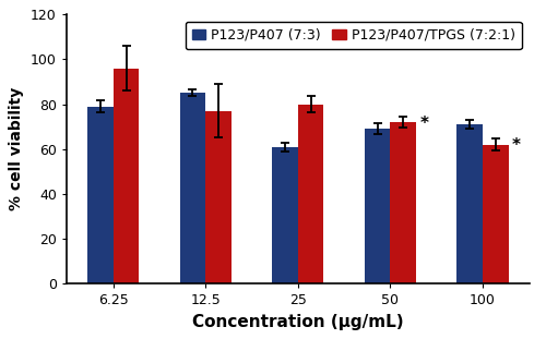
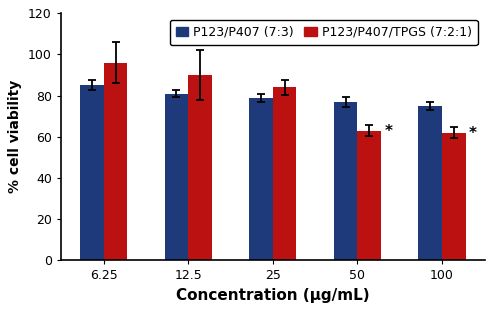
P123/P407 (7:3)/6.25: 79 -> 85
P123/P407 (7:3)/12.5: 85 -> 81
P123/P407/TPGS (7:2:1)/12.5: 77 -> 90
P123/P407 (7:3)/25: 61 -> 79
P123/P407/TPGS (7:2:1)/25: 80 -> 84
P123/P407 (7:3)/50: 69 -> 77
P123/P407/TPGS (7:2:1)/50: 72 -> 63
P123/P407 (7:3)/100: 71 -> 75
